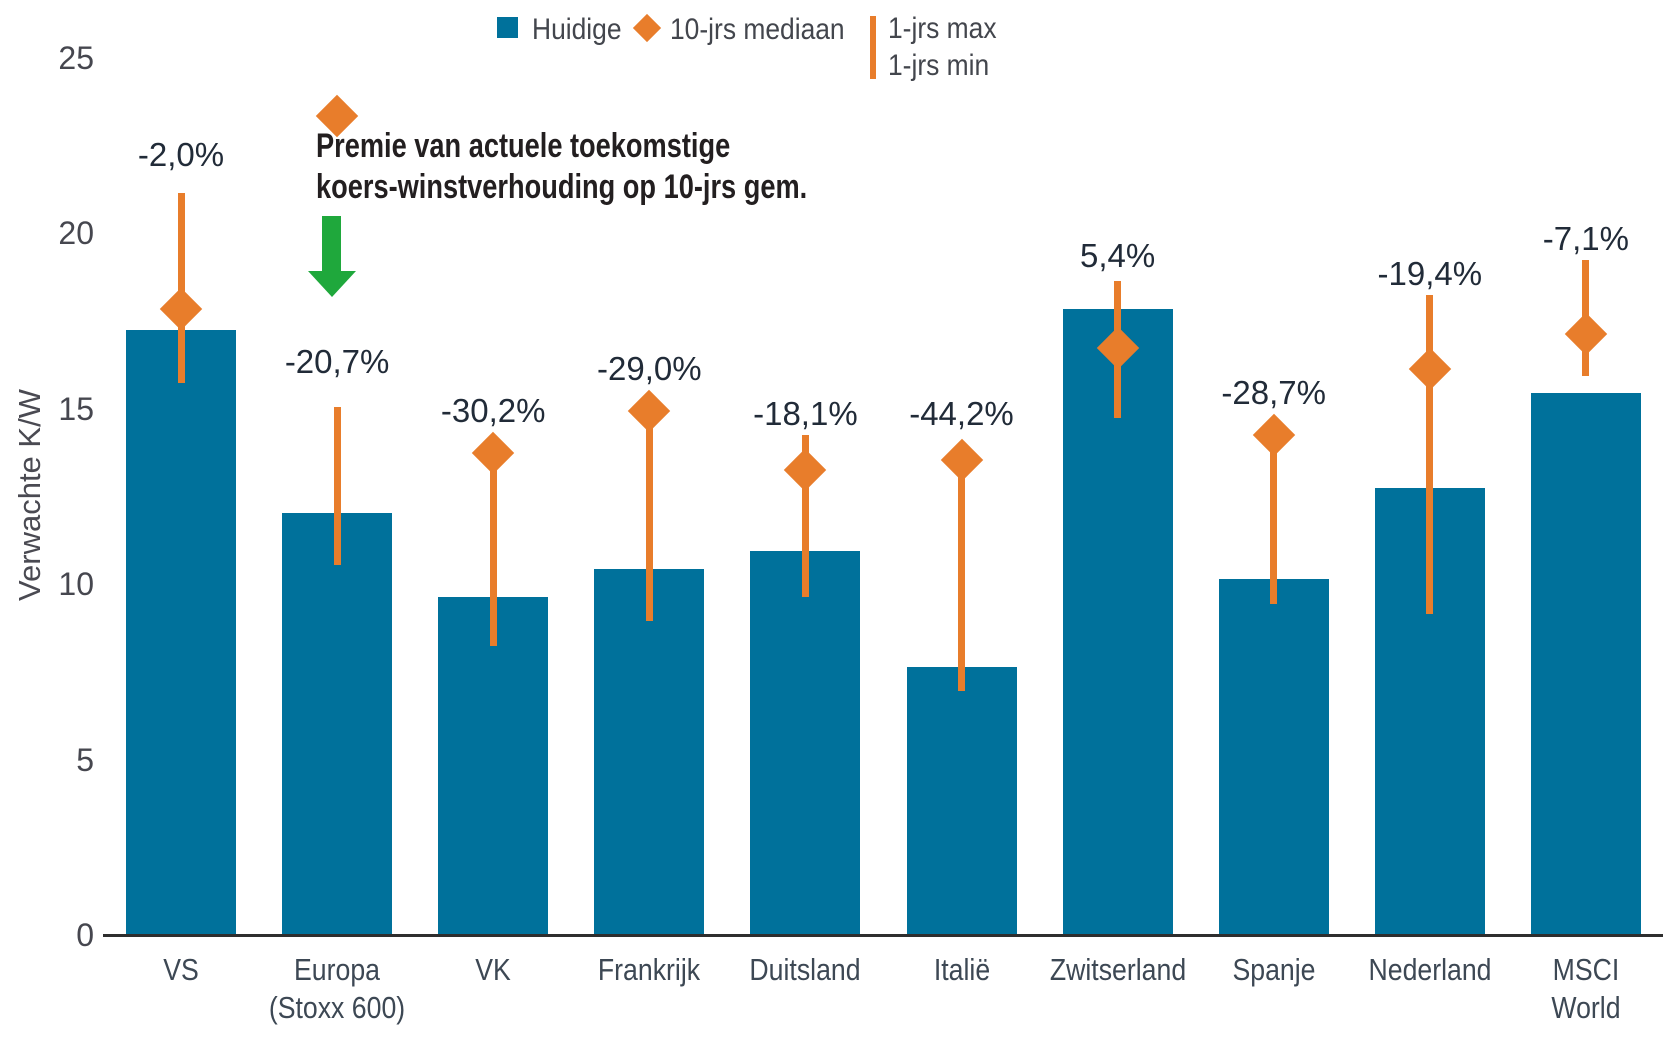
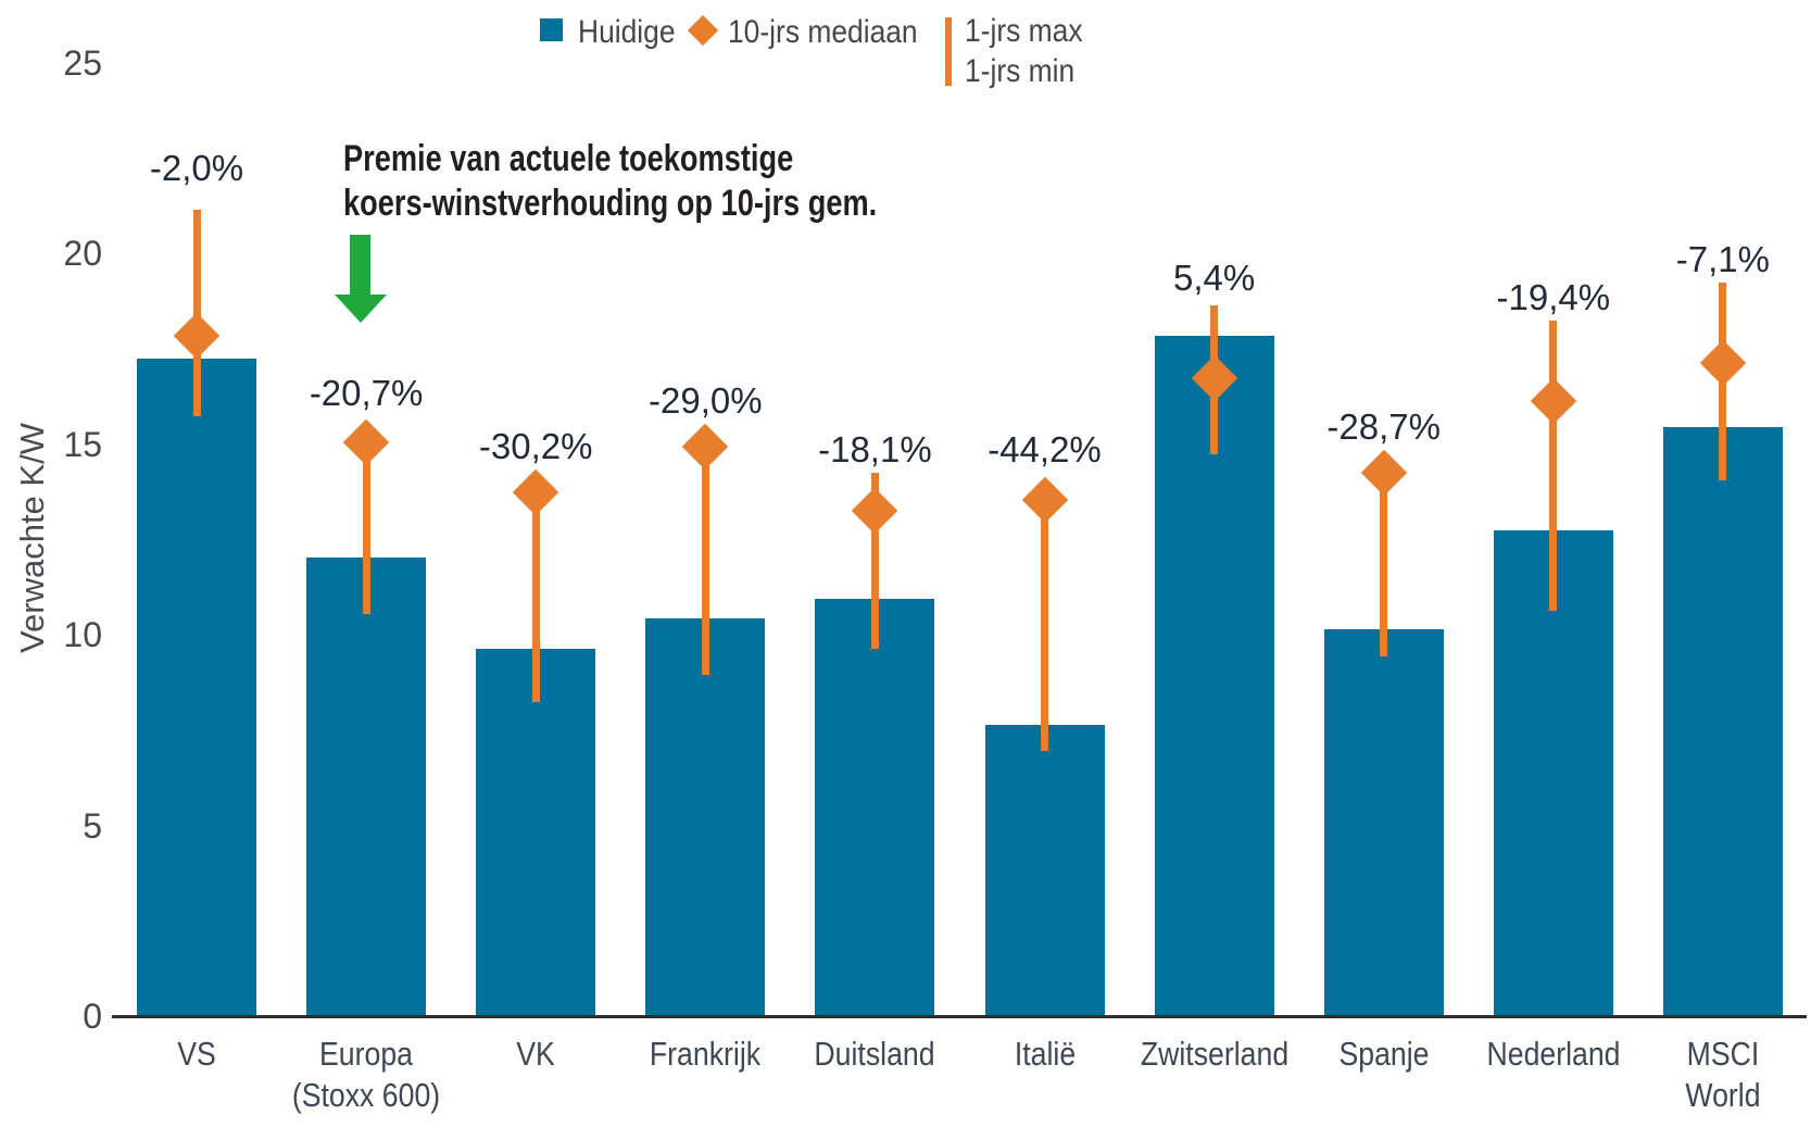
10-jrs mediaan/Europa (Stoxx 600): 23.4 -> 15.1
1-jrs min/Nederland: 9.2 -> 10.7
1-jrs min/MSCI World: 16.0 -> 14.1
